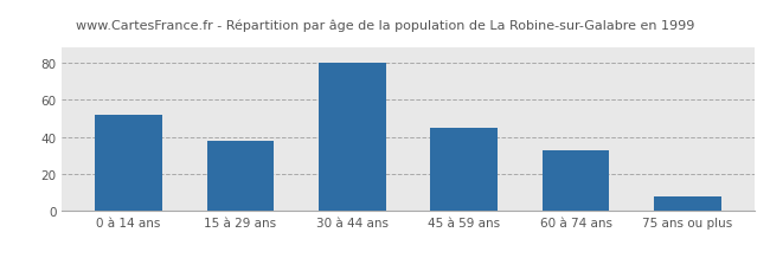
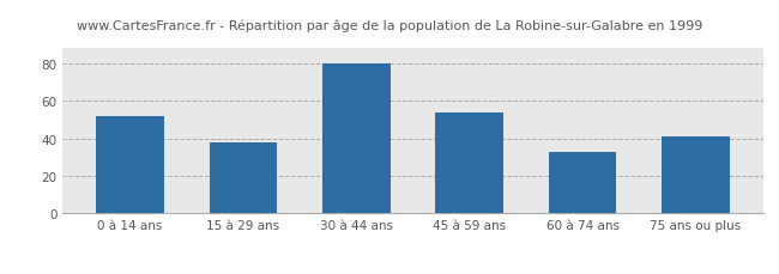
45 à 59 ans: 45 -> 54
75 ans ou plus: 8 -> 41
